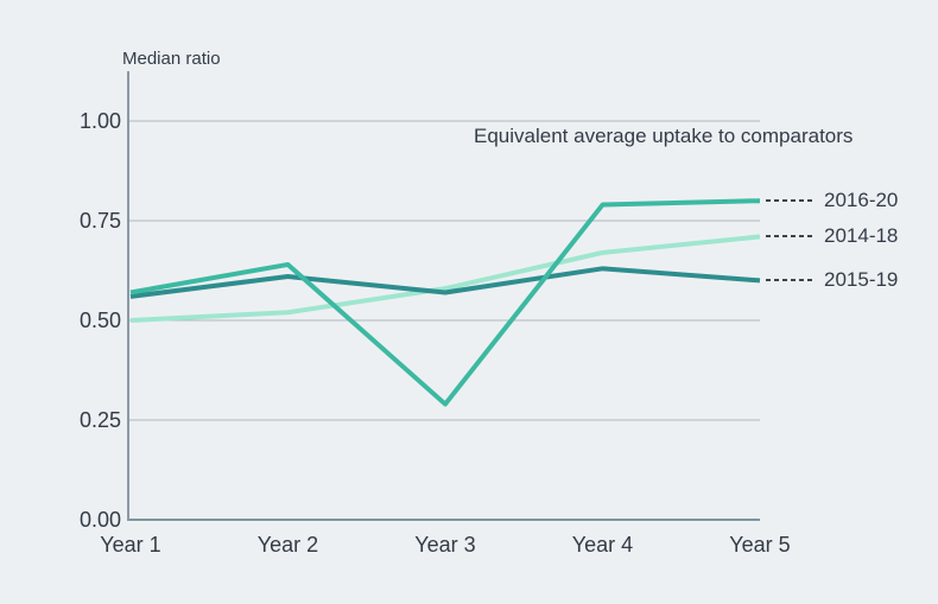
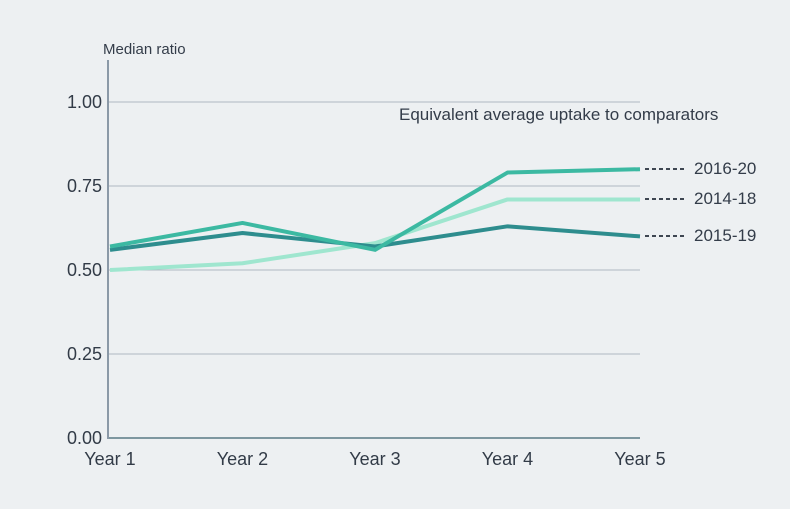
2016-20/Year 3: 0.29 -> 0.56
2014-18/Year 4: 0.67 -> 0.71
